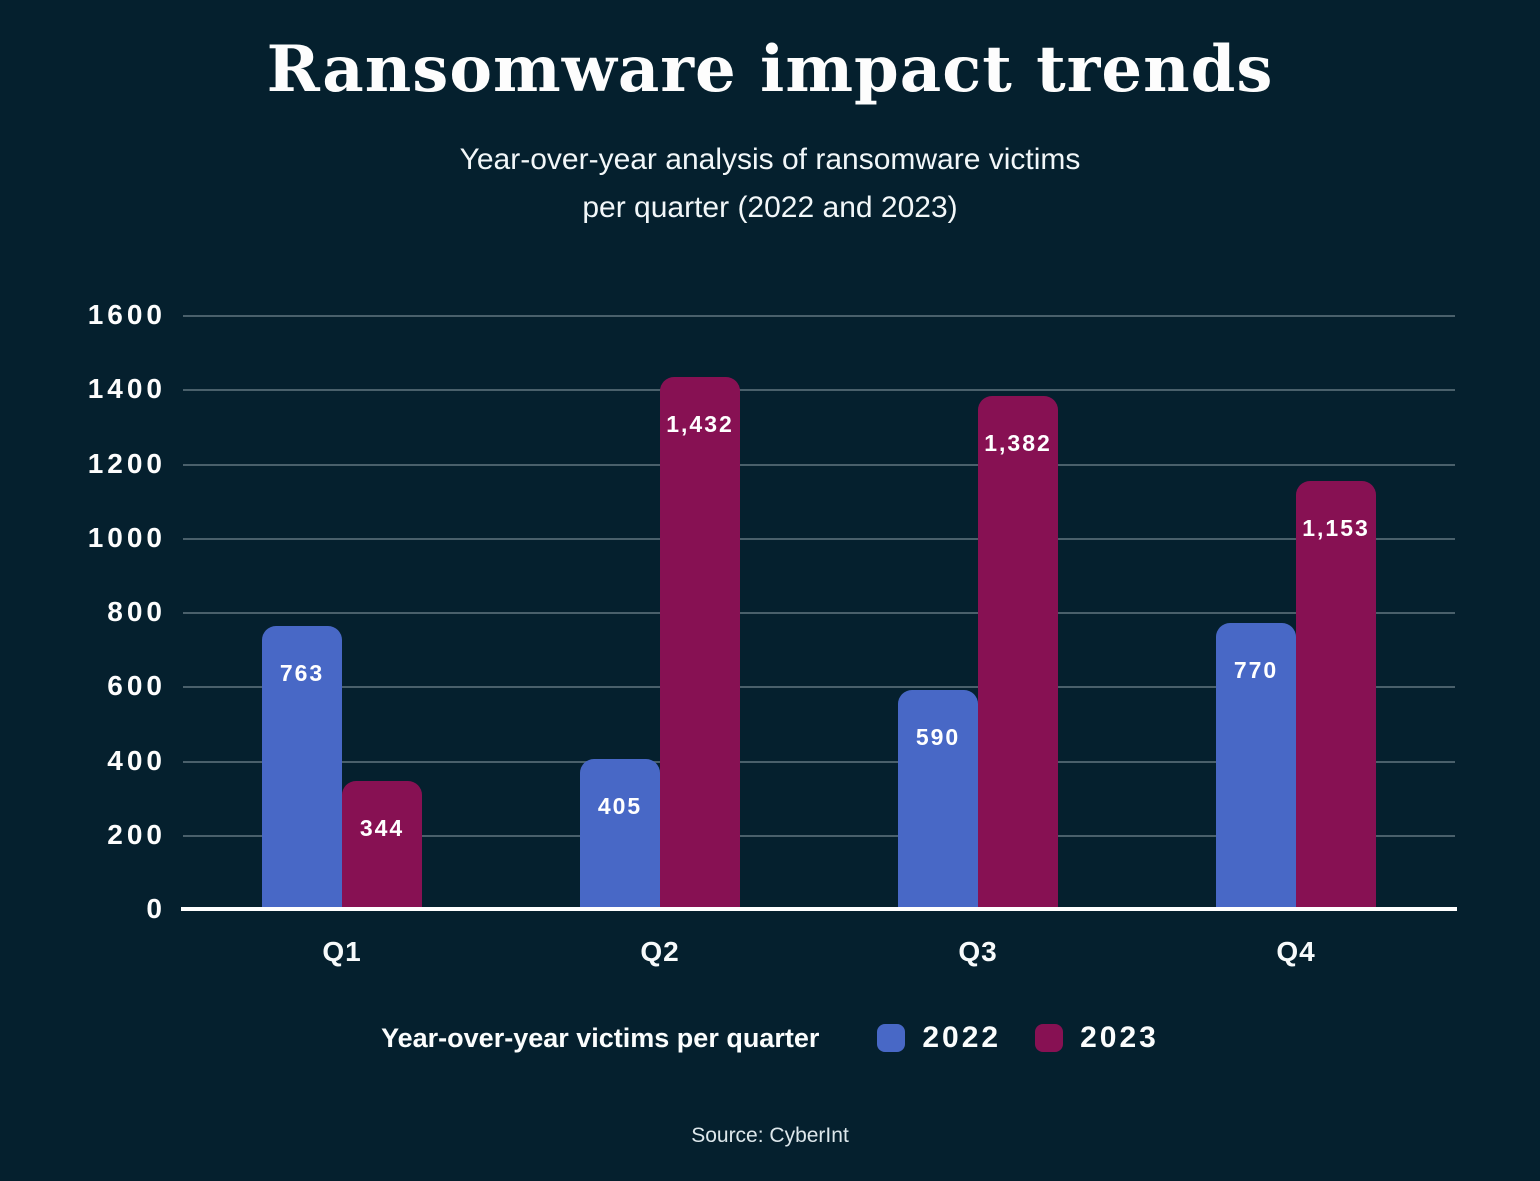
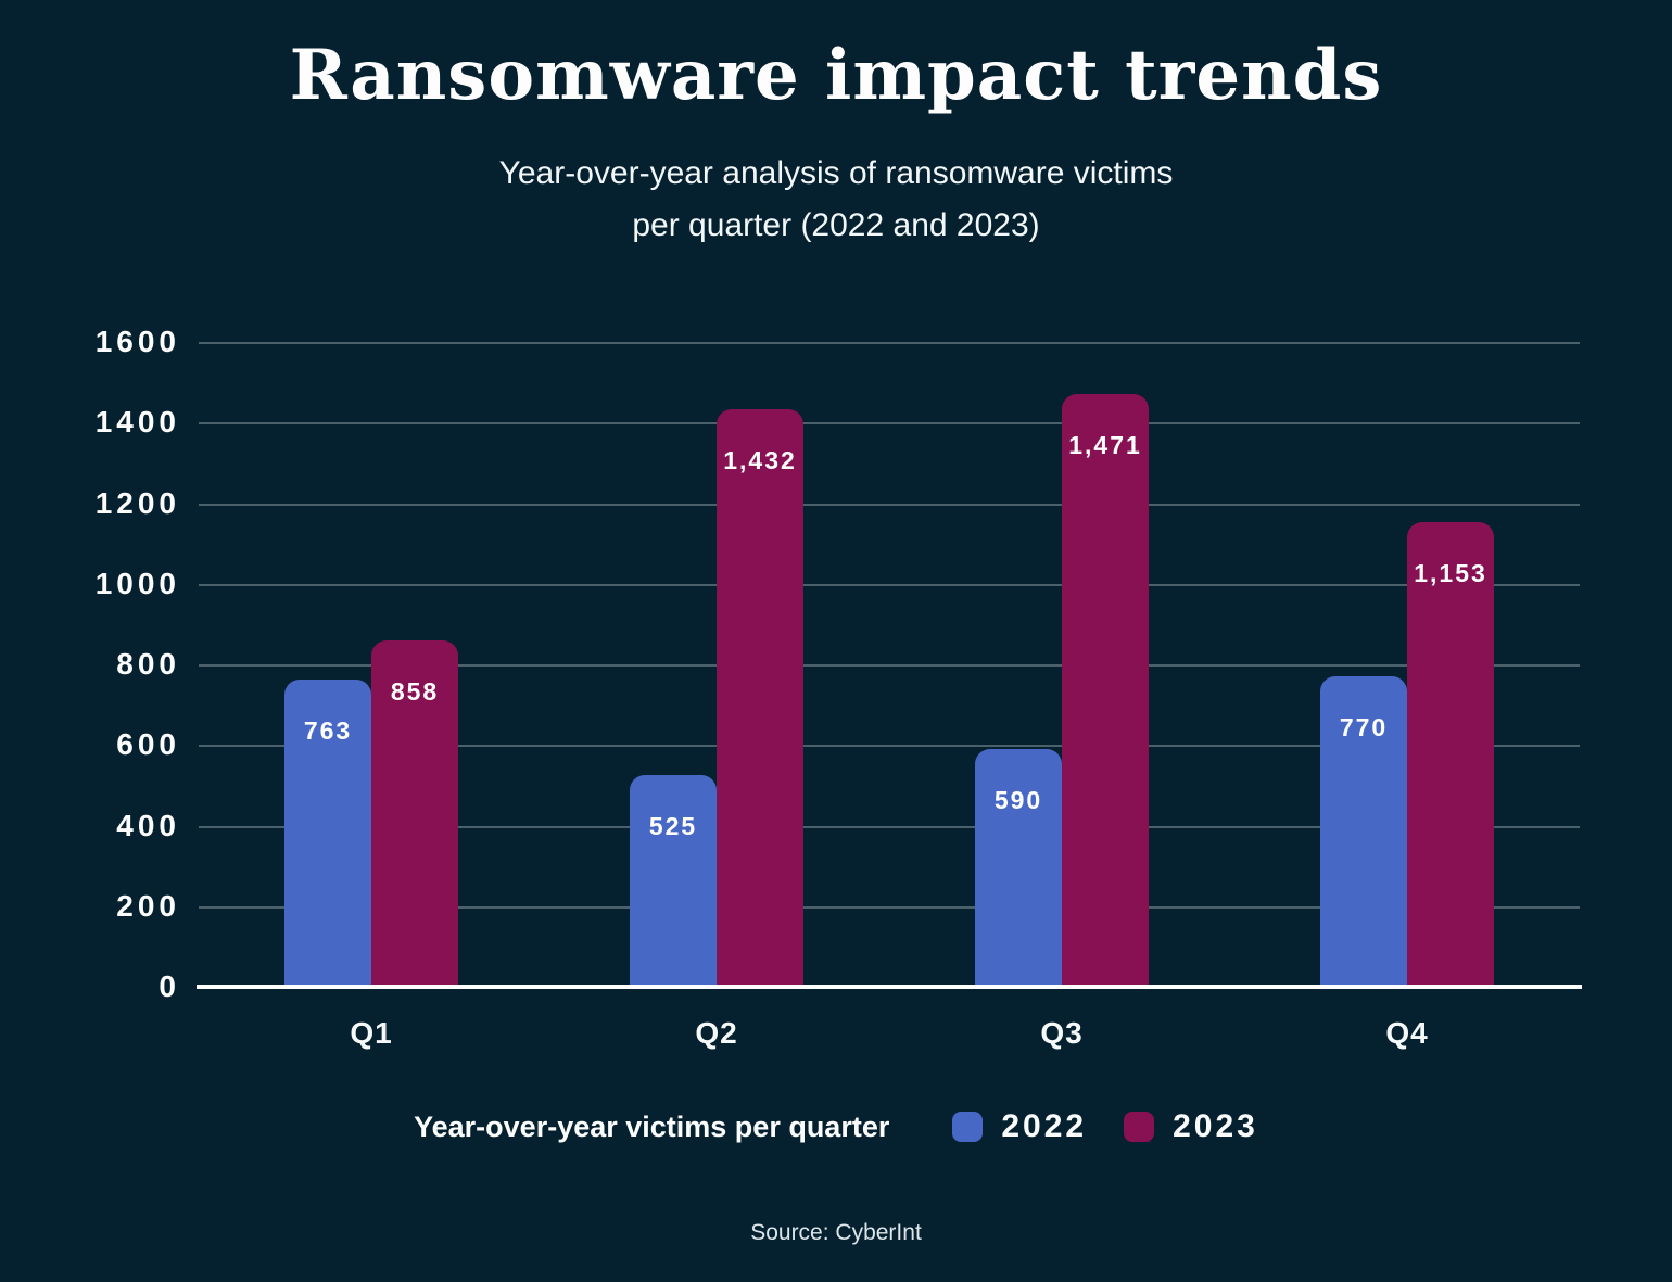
2023/Q1: 344 -> 858
2022/Q2: 405 -> 525
2023/Q3: 1,382 -> 1,471
